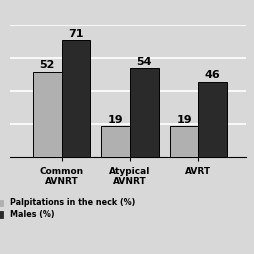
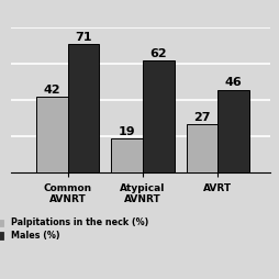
Palpitations in the neck (%)/Common AVNRT: 52 -> 42
Males (%)/Atypical AVNRT: 54 -> 62
Palpitations in the neck (%)/AVRT: 19 -> 27
